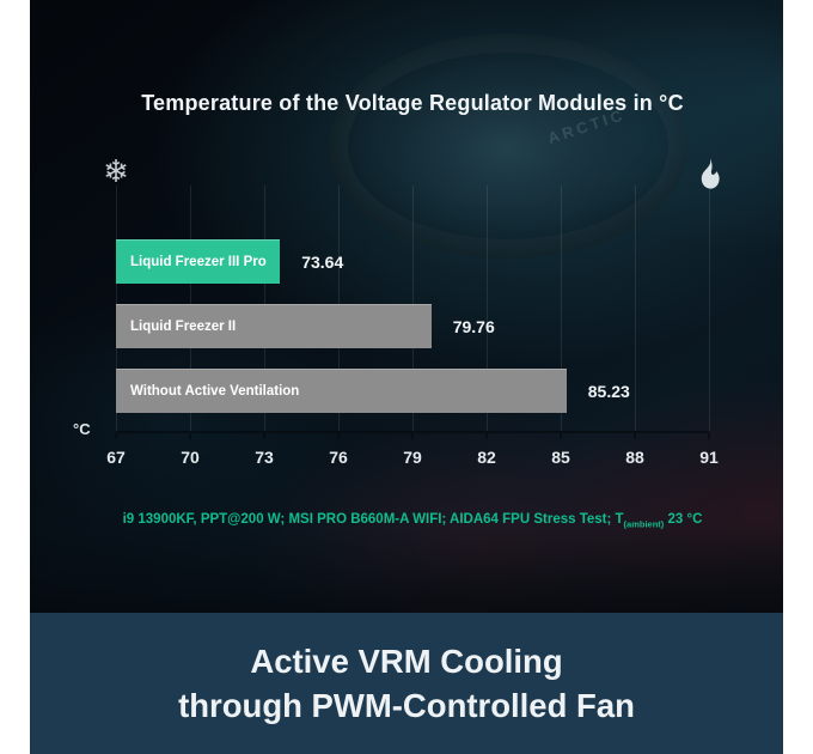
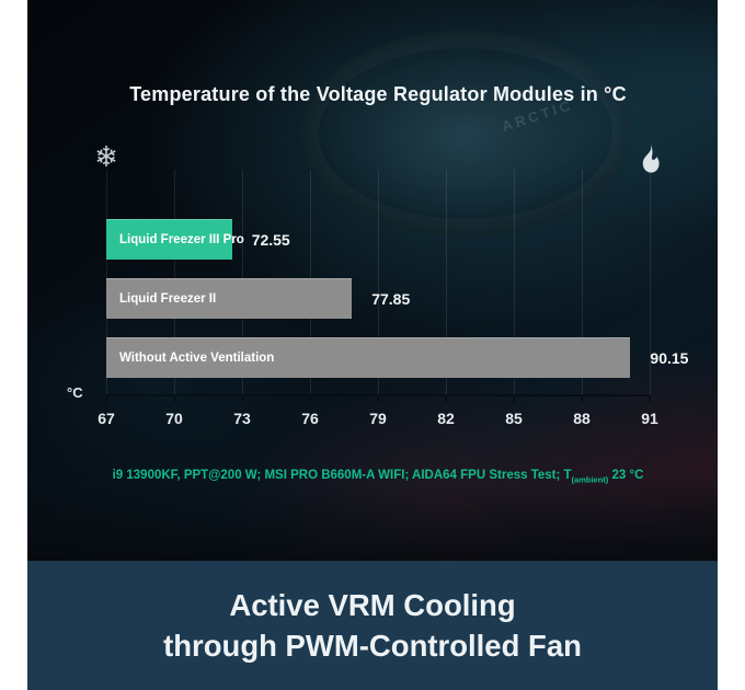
Liquid Freezer III Pro: 73.64 -> 72.55
Liquid Freezer II: 79.76 -> 77.85
Without Active Ventilation: 85.23 -> 90.15
